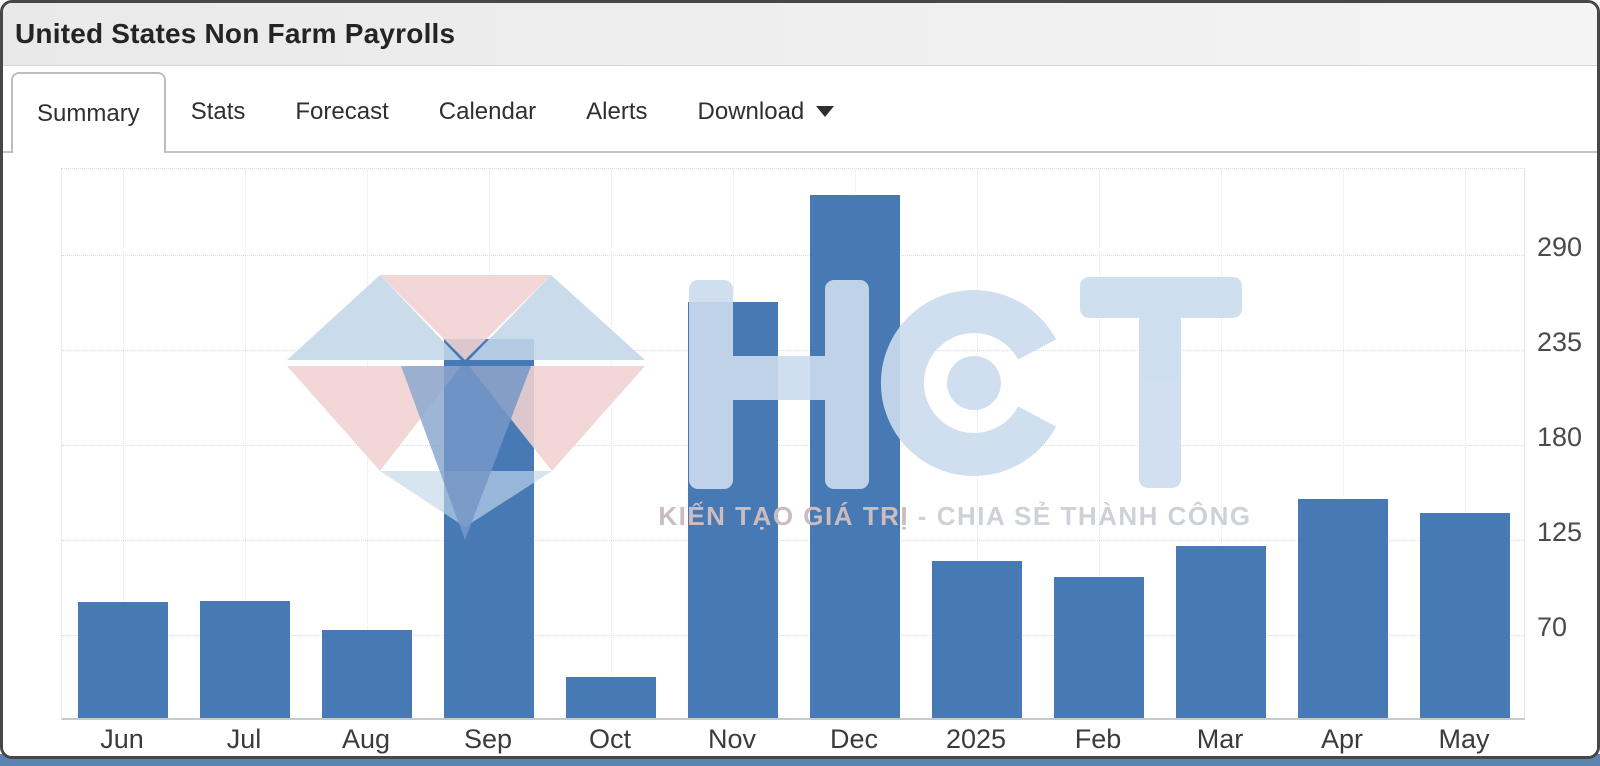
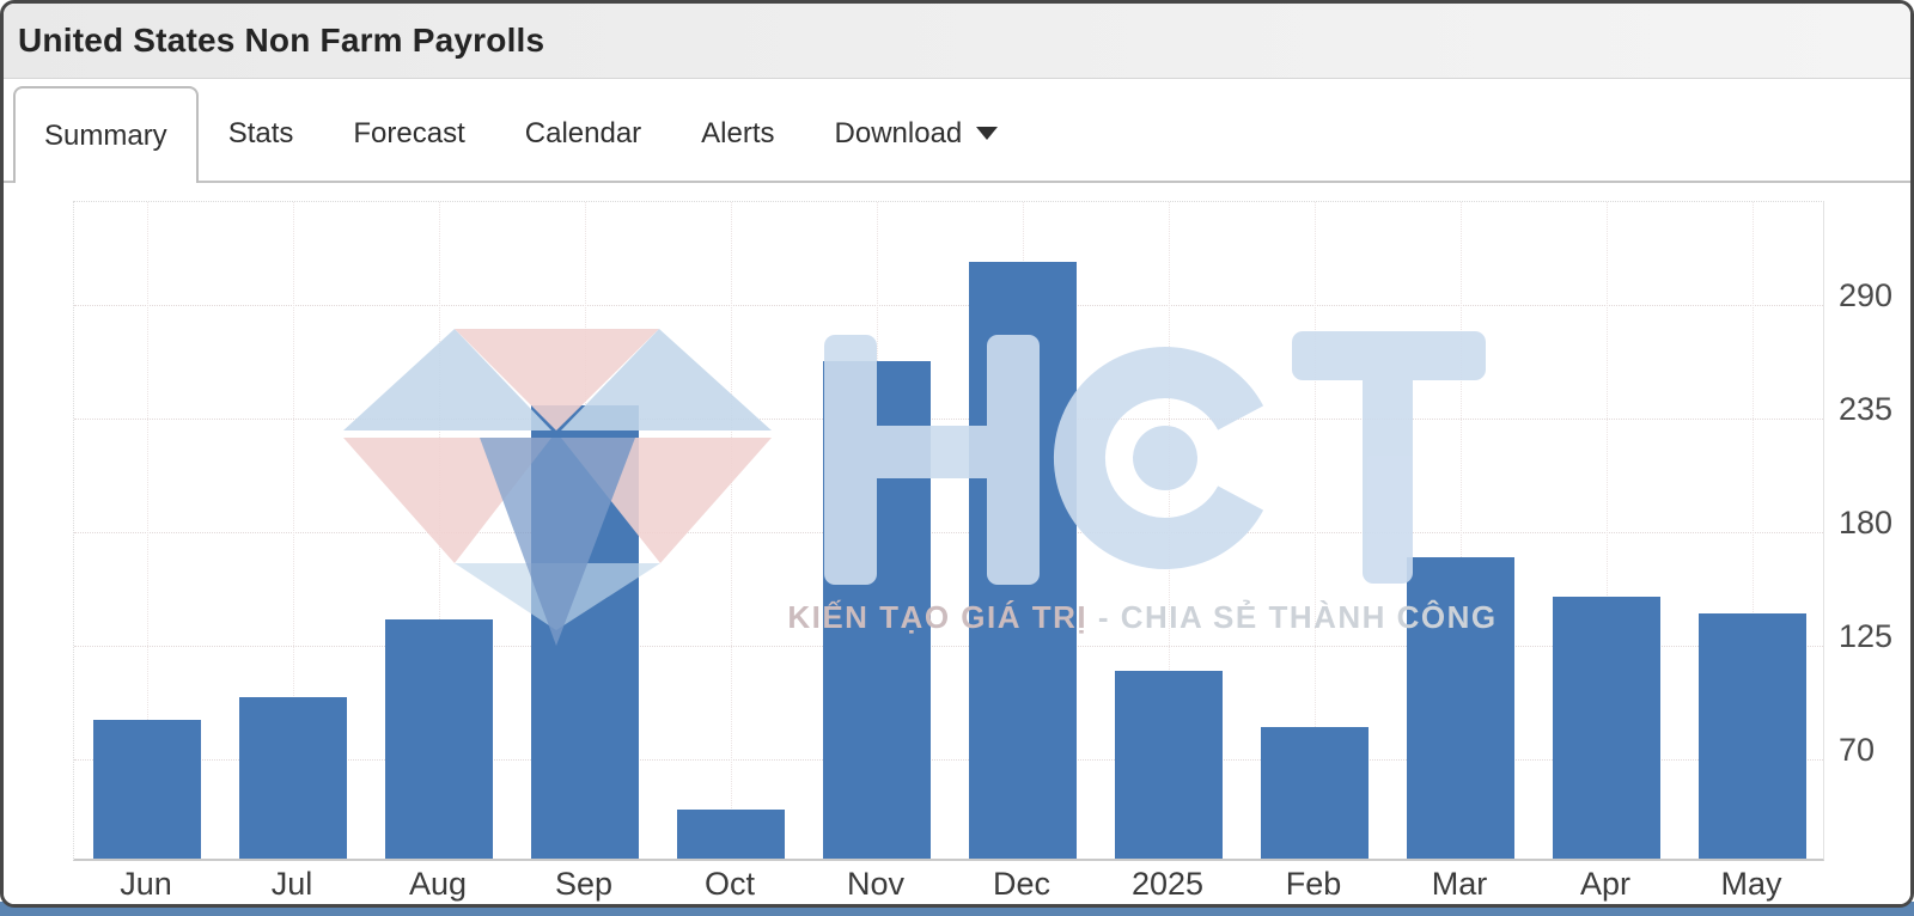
Jul: 88 -> 98
Aug: 71 -> 136
Dec: 323 -> 309
Feb: 102 -> 84
Mar: 120 -> 166
